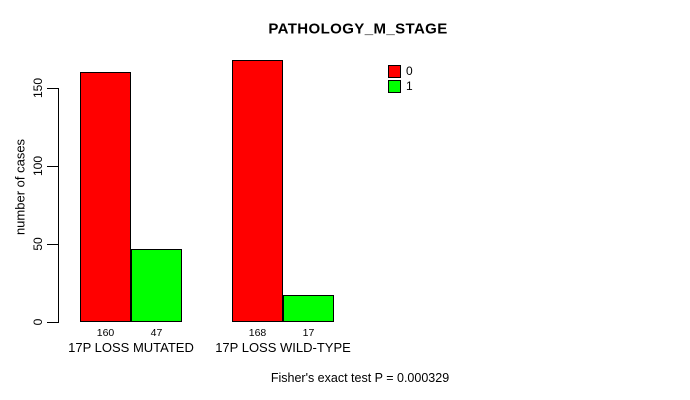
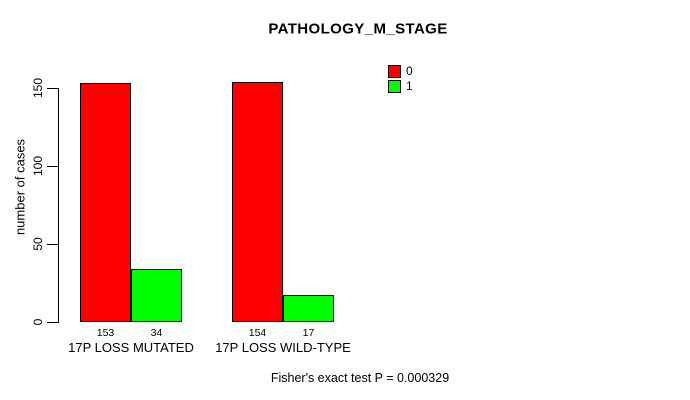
0/17P LOSS MUTATED: 160 -> 153
1/17P LOSS MUTATED: 47 -> 34
0/17P LOSS WILD-TYPE: 168 -> 154
